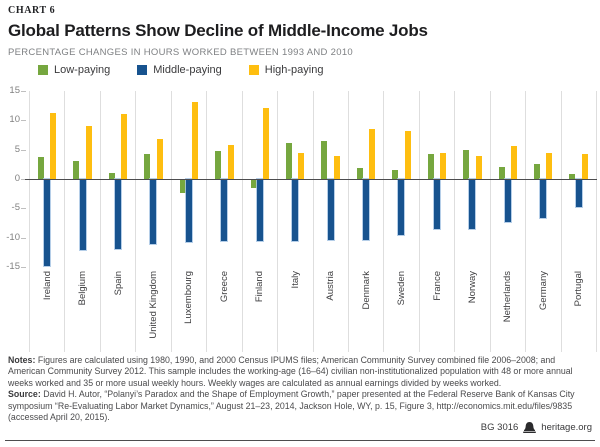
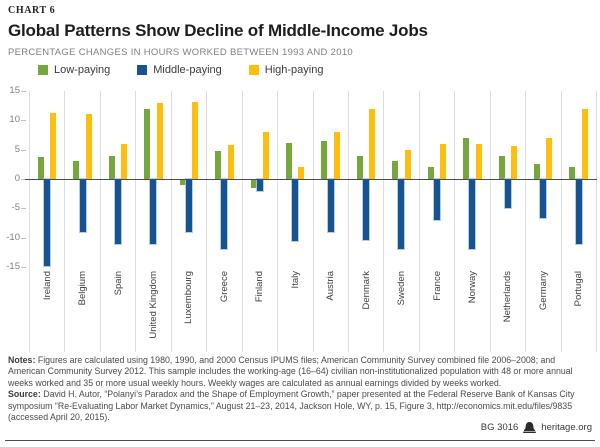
Middle-paying/Belgium: -12 -> -9
High-paying/Belgium: 9 -> 11
Low-paying/Spain: 1 -> 4
Middle-paying/Spain: -12 -> -11
High-paying/Spain: 11 -> 6
Low-paying/United Kingdom: 4 -> 12
High-paying/United Kingdom: 7 -> 13
Low-paying/Luxembourg: -2 -> -1
Middle-paying/Luxembourg: -11 -> -9
Middle-paying/Greece: -11 -> -12
Middle-paying/Finland: -10 -> -2
High-paying/Finland: 12 -> 8
High-paying/Italy: 4 -> 2
Middle-paying/Austria: -10 -> -9
High-paying/Austria: 4 -> 8
Low-paying/Denmark: 2 -> 4
High-paying/Denmark: 9 -> 12
Low-paying/Sweden: 2 -> 3
Middle-paying/Sweden: -10 -> -12
High-paying/Sweden: 8 -> 5
Low-paying/France: 4 -> 2
Middle-paying/France: -9 -> -7
High-paying/France: 4 -> 6
Low-paying/Norway: 5 -> 7
Middle-paying/Norway: -8 -> -12
High-paying/Norway: 4 -> 6
Low-paying/Netherlands: 2 -> 4
Middle-paying/Netherlands: -7 -> -5
High-paying/Germany: 4 -> 7
Low-paying/Portugal: 1 -> 2
Middle-paying/Portugal: -5 -> -11
High-paying/Portugal: 4 -> 12
